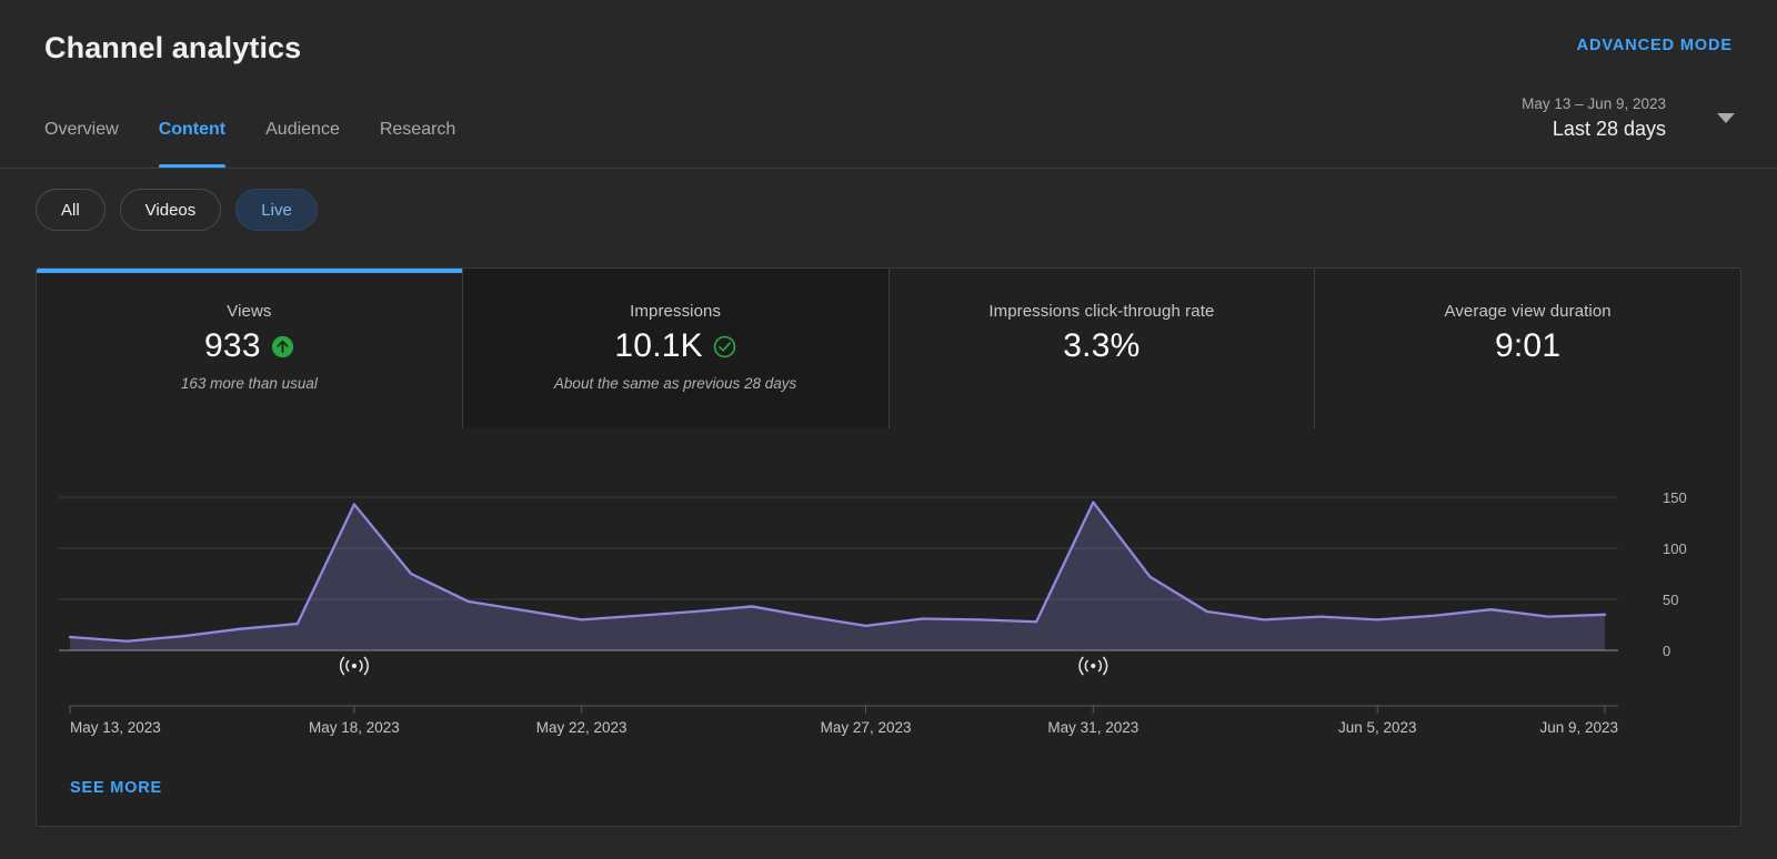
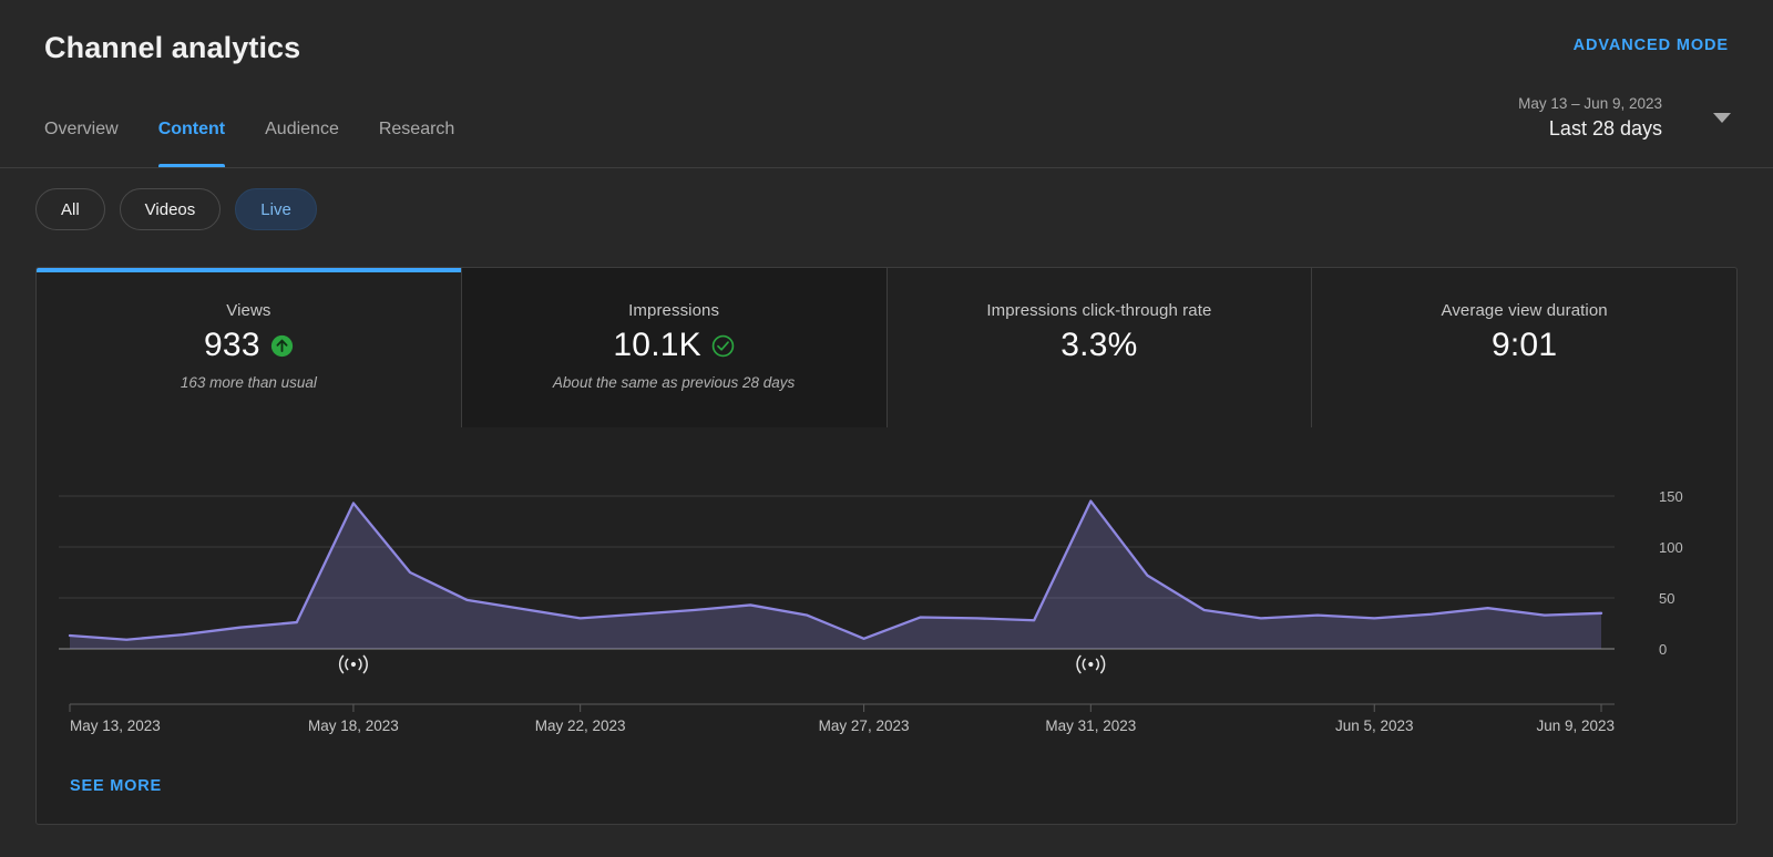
May 27, 2023: 20 -> 10
